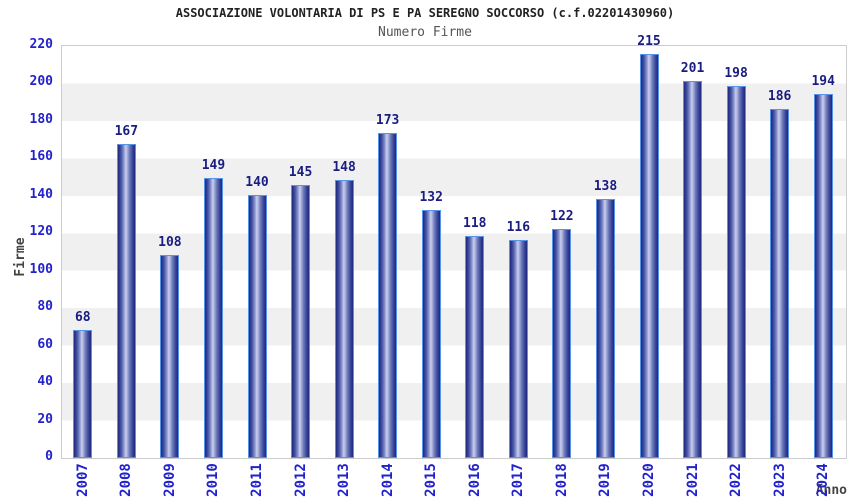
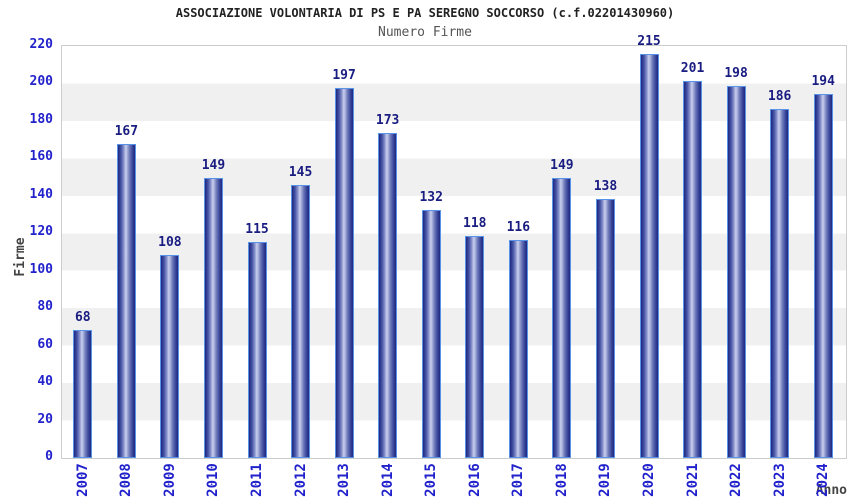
2011: 140 -> 115
2013: 148 -> 197
2018: 122 -> 149
